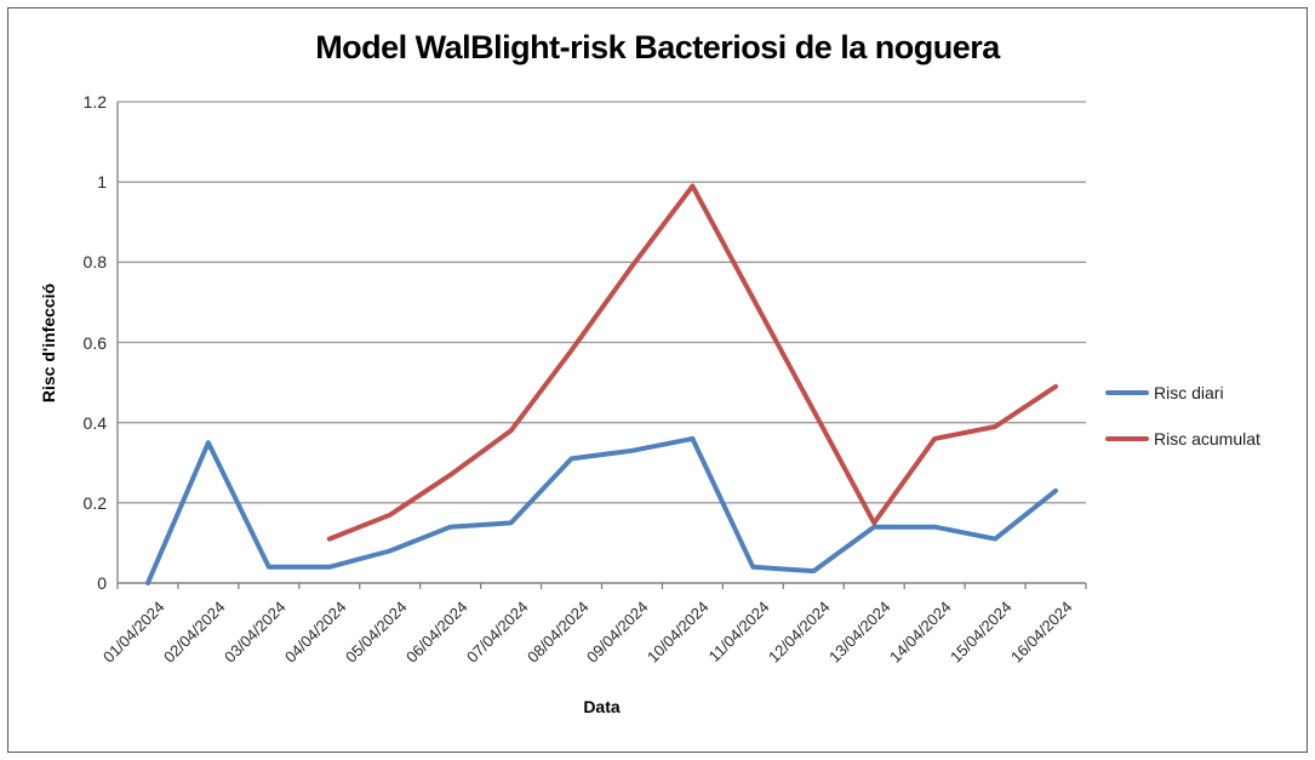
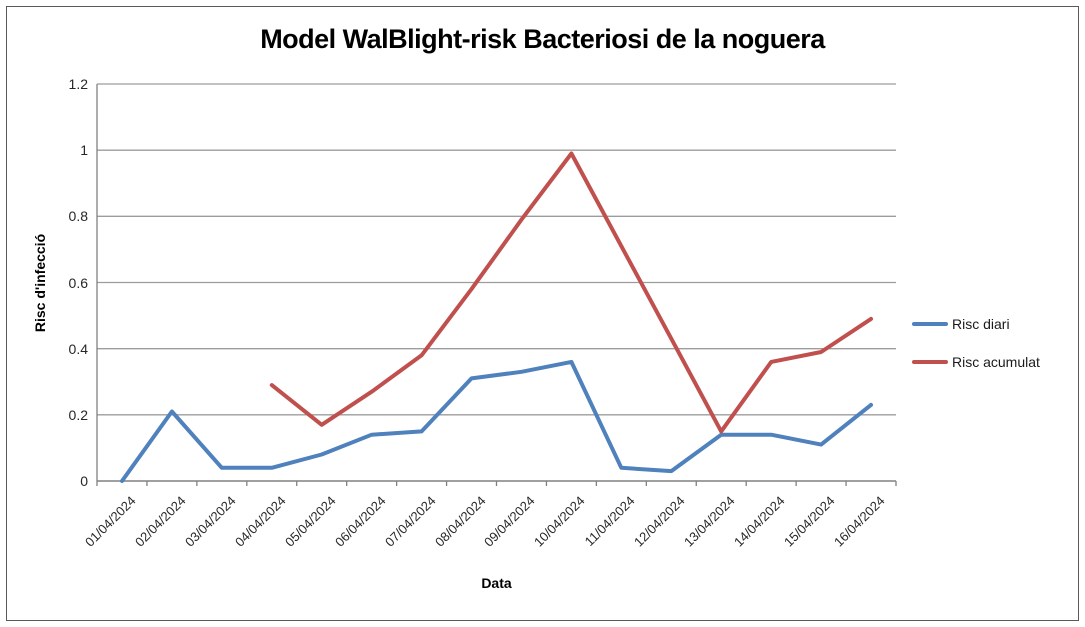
Risc diari/02/04/2024: 0.35 -> 0.21
Risc acumulat/04/04/2024: 0.11 -> 0.29
